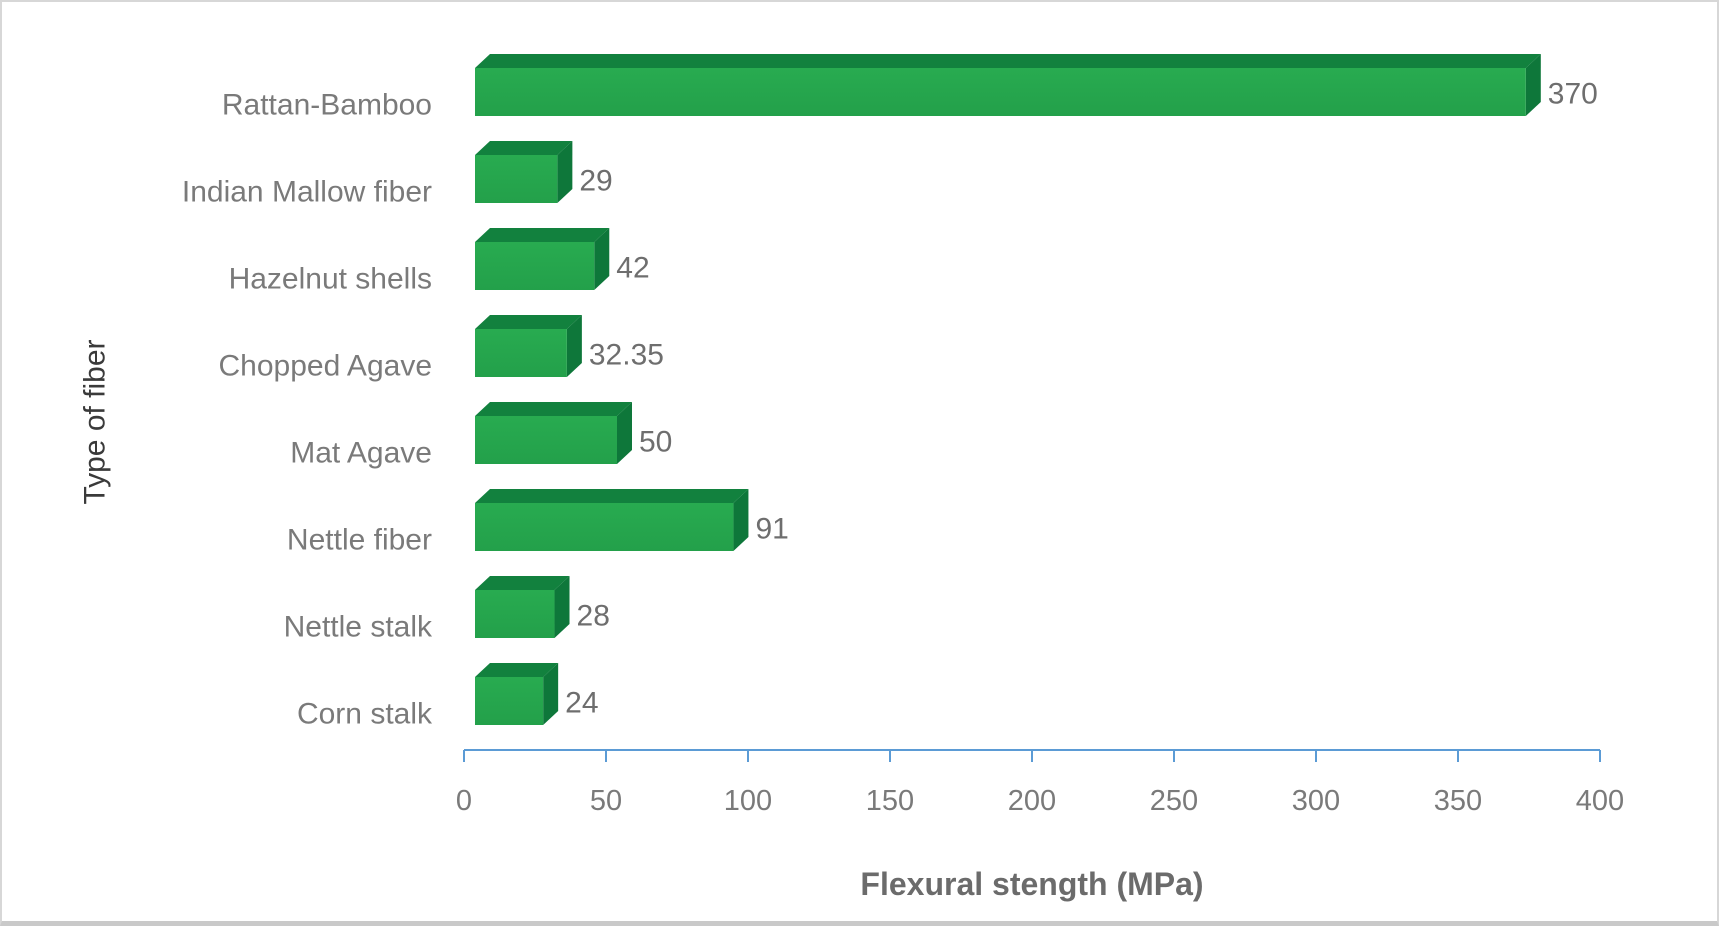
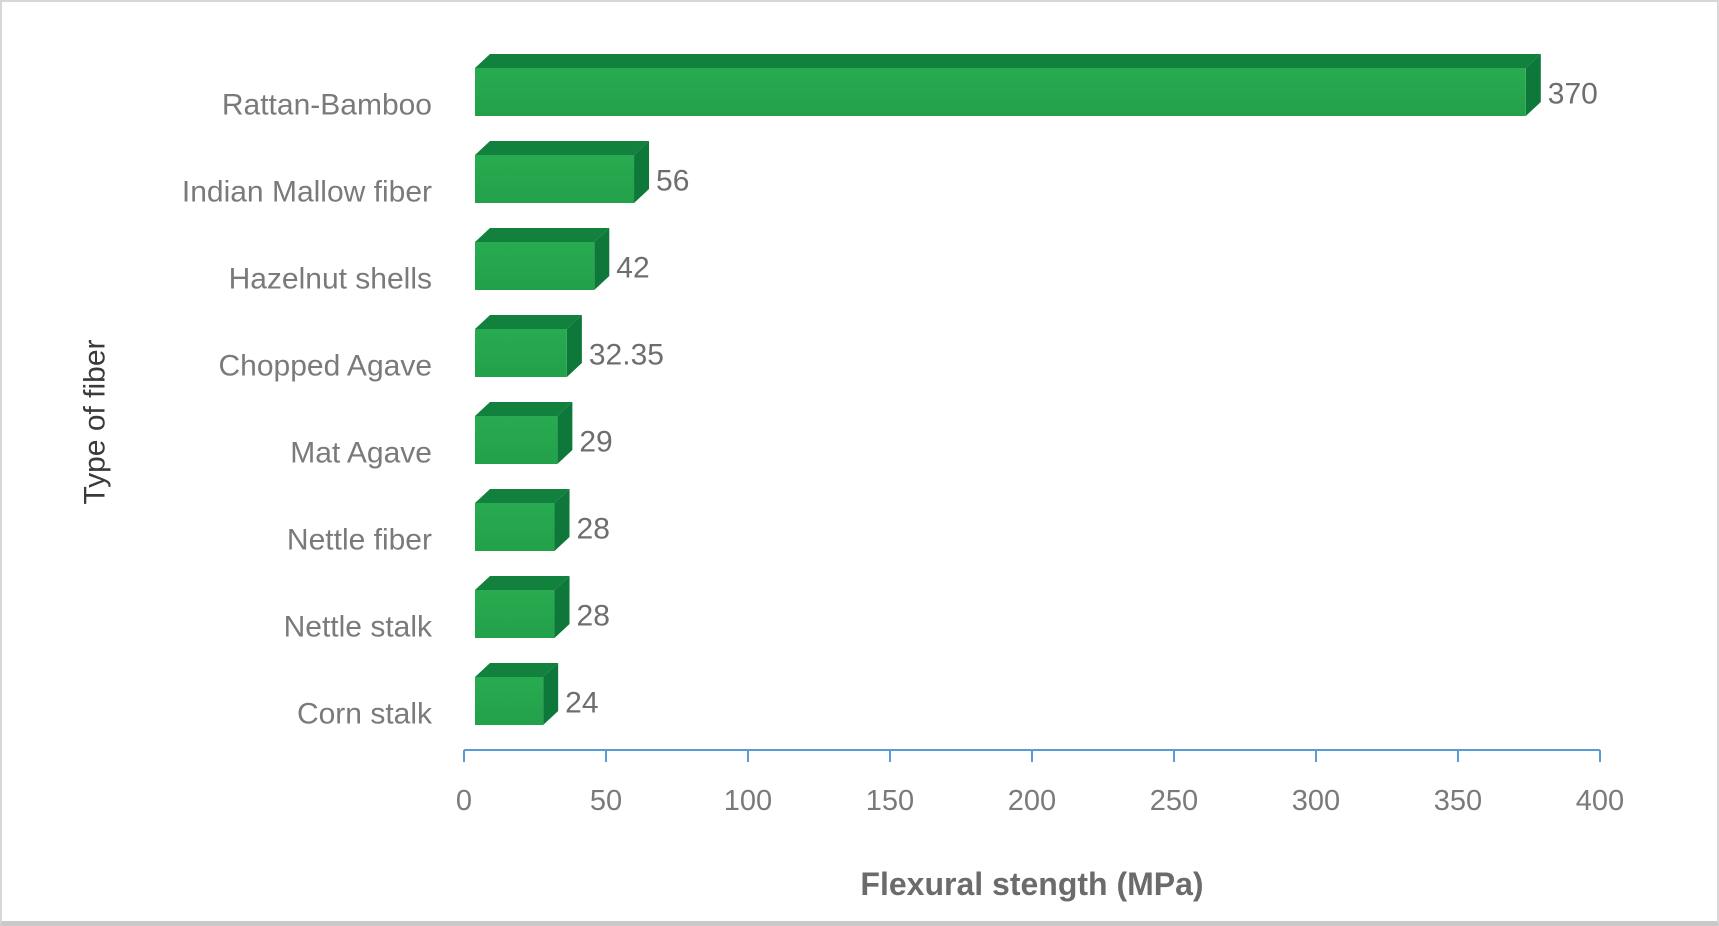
Indian Mallow fiber: 29 -> 56
Mat Agave: 50 -> 29
Nettle fiber: 91 -> 28
